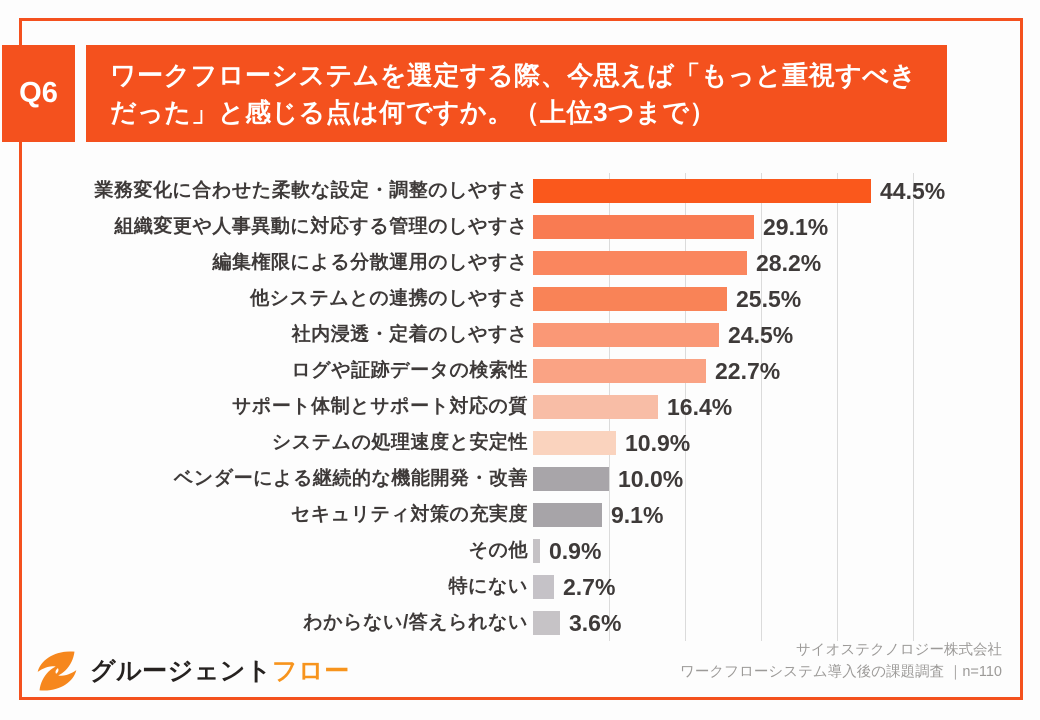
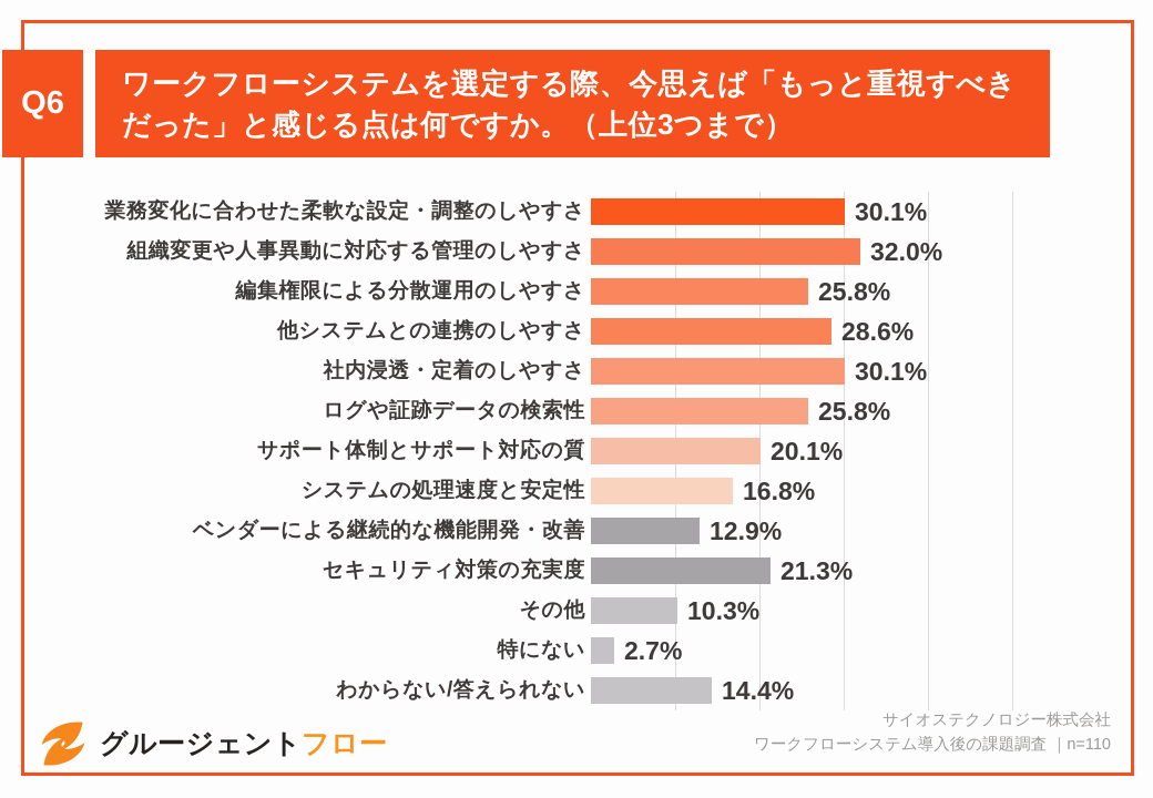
業務変化に合わせた柔軟な設定・調整のしやすさ: 44.5% -> 30.1%
組織変更や人事異動に対応する管理のしやすさ: 29.1% -> 32.0%
編集権限による分散運用のしやすさ: 28.2% -> 25.8%
他システムとの連携のしやすさ: 25.5% -> 28.6%
社内浸透・定着のしやすさ: 24.5% -> 30.1%
ログや証跡データの検索性: 22.7% -> 25.8%
サポート体制とサポート対応の質: 16.4% -> 20.1%
システムの処理速度と安定性: 10.9% -> 16.8%
ベンダーによる継続的な機能開発・改善: 10.0% -> 12.9%
セキュリティ対策の充実度: 9.1% -> 21.3%
その他: 0.9% -> 10.3%
わからない/答えられない: 3.6% -> 14.4%
